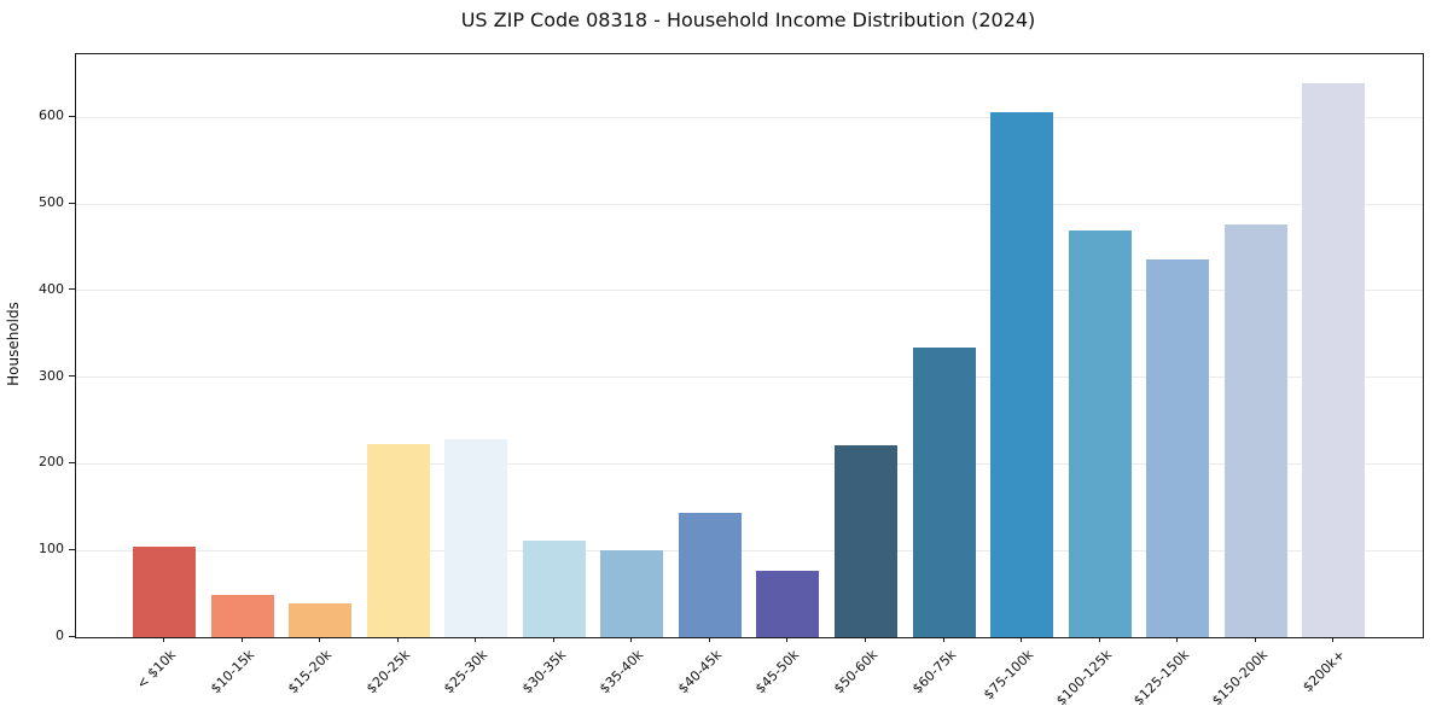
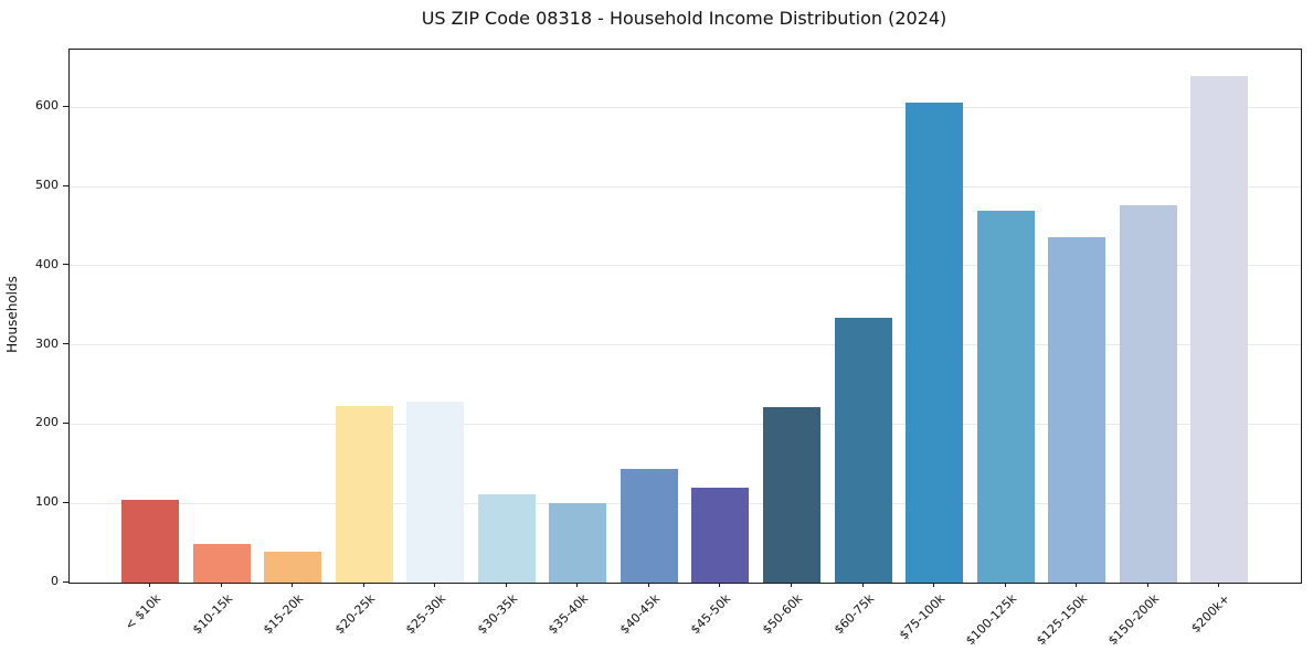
$45-50k: 80 -> 120
